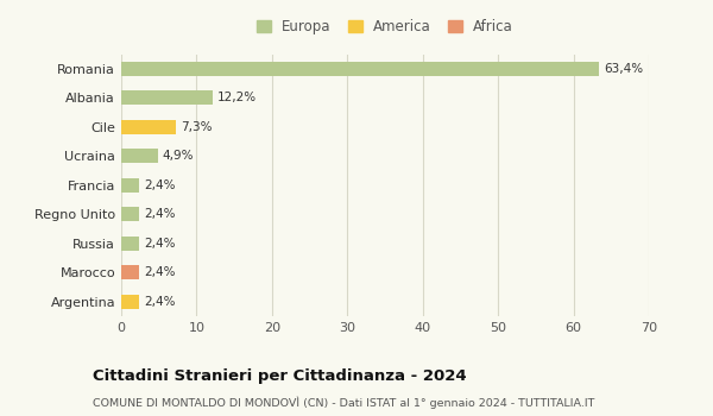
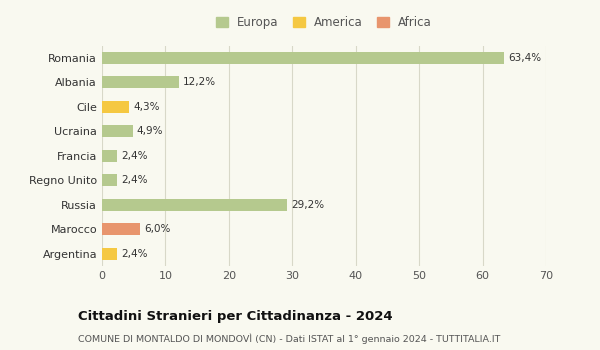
Cile: 7,3% -> 4,3%
Russia: 2,4% -> 29,2%
Marocco: 2,4% -> 6,0%
